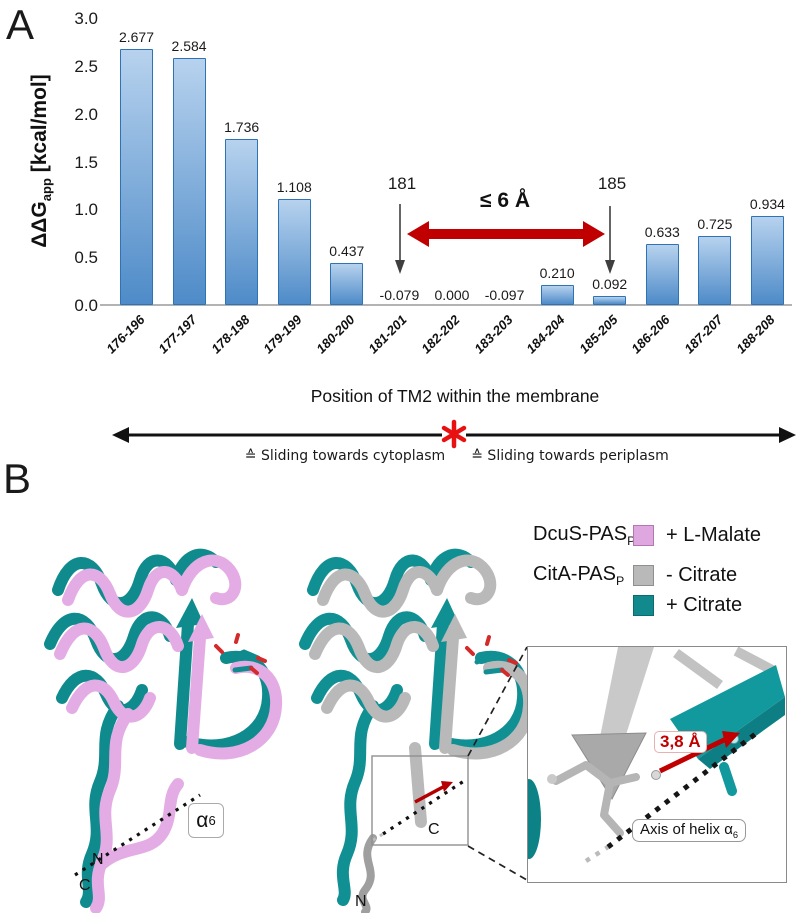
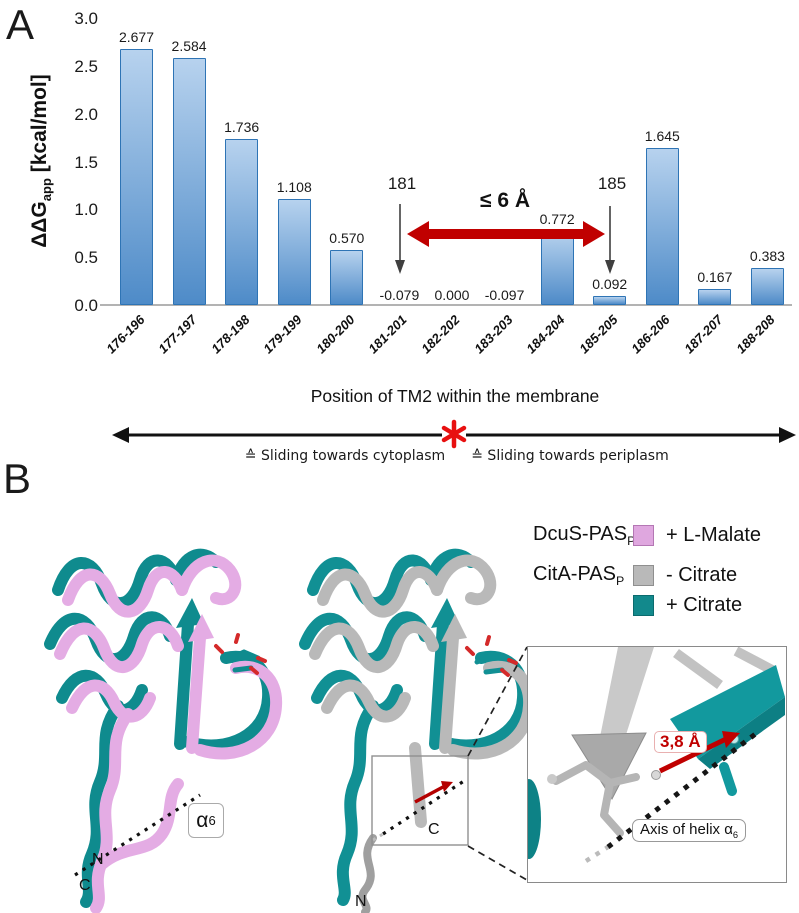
180-200: 0.437 -> 0.570
184-204: 0.210 -> 0.772
186-206: 0.633 -> 1.645
187-207: 0.725 -> 0.167
188-208: 0.934 -> 0.383
